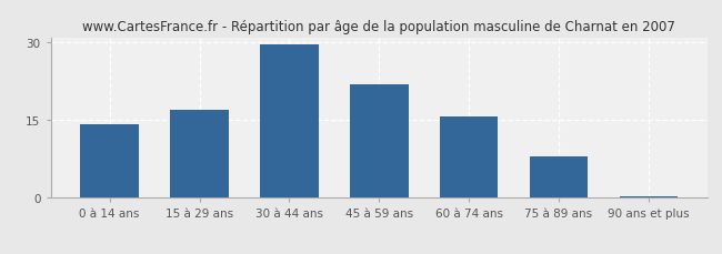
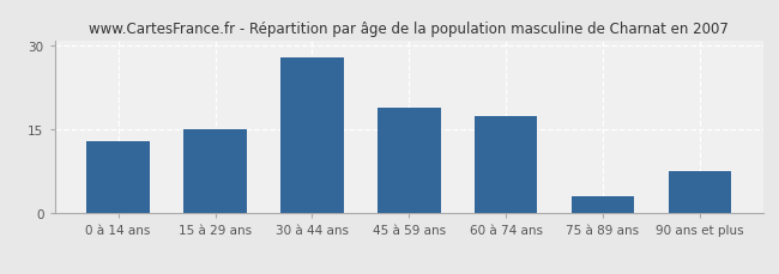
0 à 14 ans: 14.3 -> 13.0
15 à 29 ans: 17.0 -> 15.0
30 à 44 ans: 29.7 -> 28.0
45 à 59 ans: 22.0 -> 19.0
60 à 74 ans: 15.8 -> 17.5
75 à 89 ans: 8.0 -> 3.0
90 ans et plus: 0.3 -> 7.5
